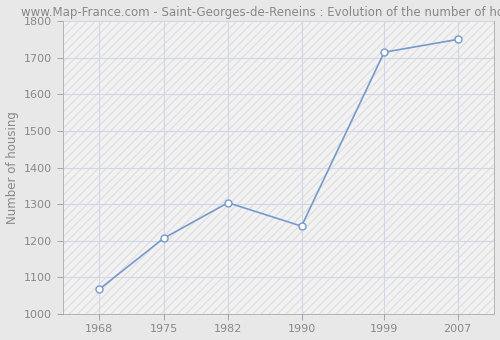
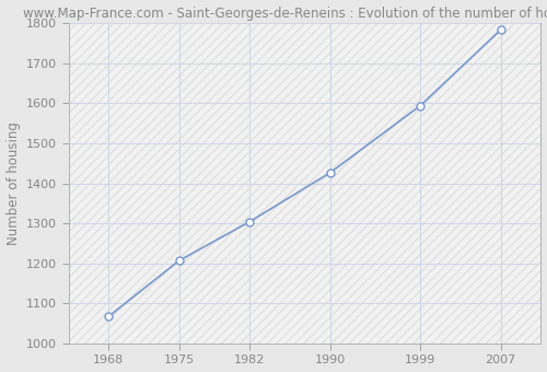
1990: 1240 -> 1426
1999: 1715 -> 1594
2007: 1750 -> 1783
